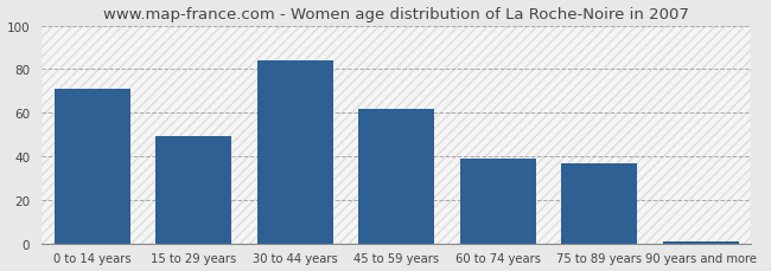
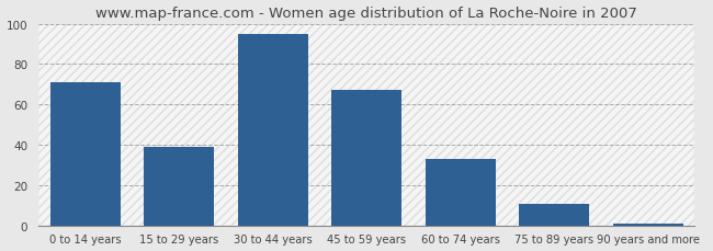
15 to 29 years: 49 -> 39
30 to 44 years: 84 -> 95
45 to 59 years: 62 -> 67
60 to 74 years: 39 -> 33
75 to 89 years: 37 -> 11
